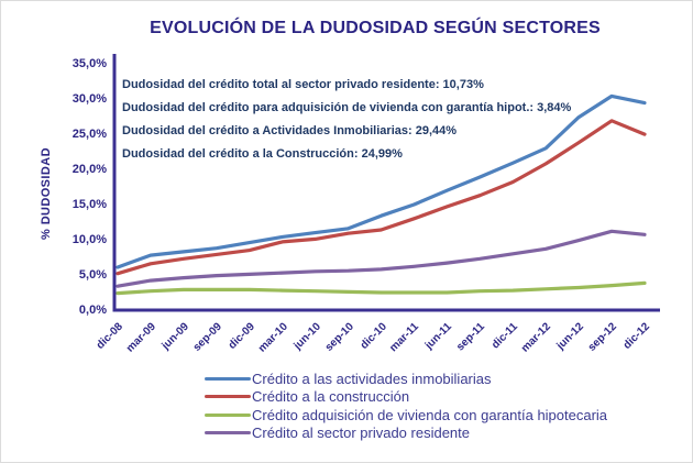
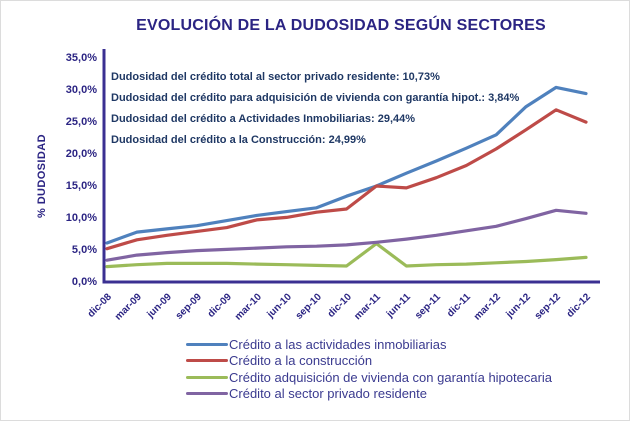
Crédito a la construcción/mar-11: 13% -> 15%
Crédito adquisición de vivienda con garantía hipotecaria/mar-11: 2% -> 6%
